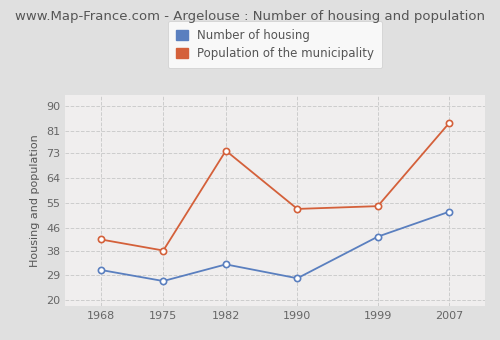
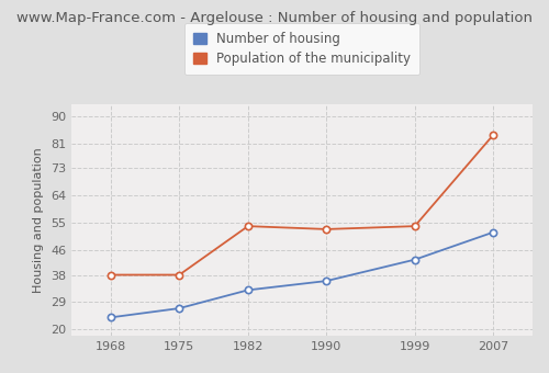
Number of housing/1968: 31 -> 24
Population of the municipality/1968: 42 -> 38
Population of the municipality/1982: 74 -> 54
Number of housing/1990: 28 -> 36
